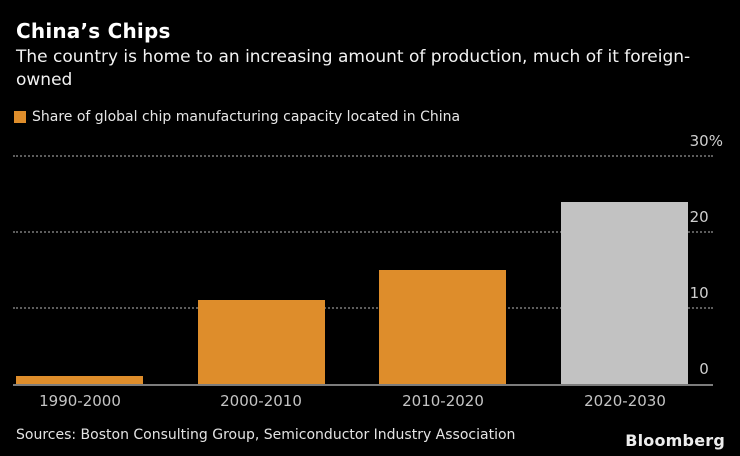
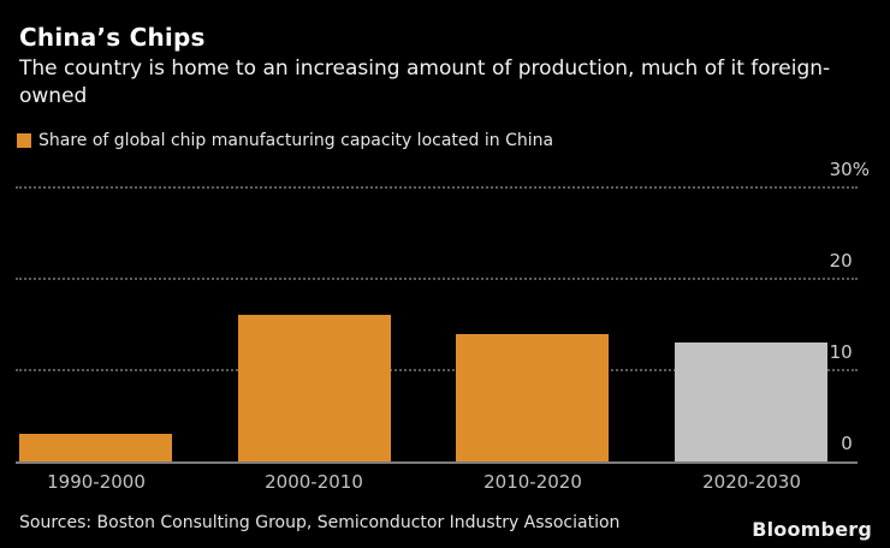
1990-2000: 1 -> 3
2000-2010: 11 -> 16
2010-2020: 15 -> 14
2020-2030: 24 -> 13
